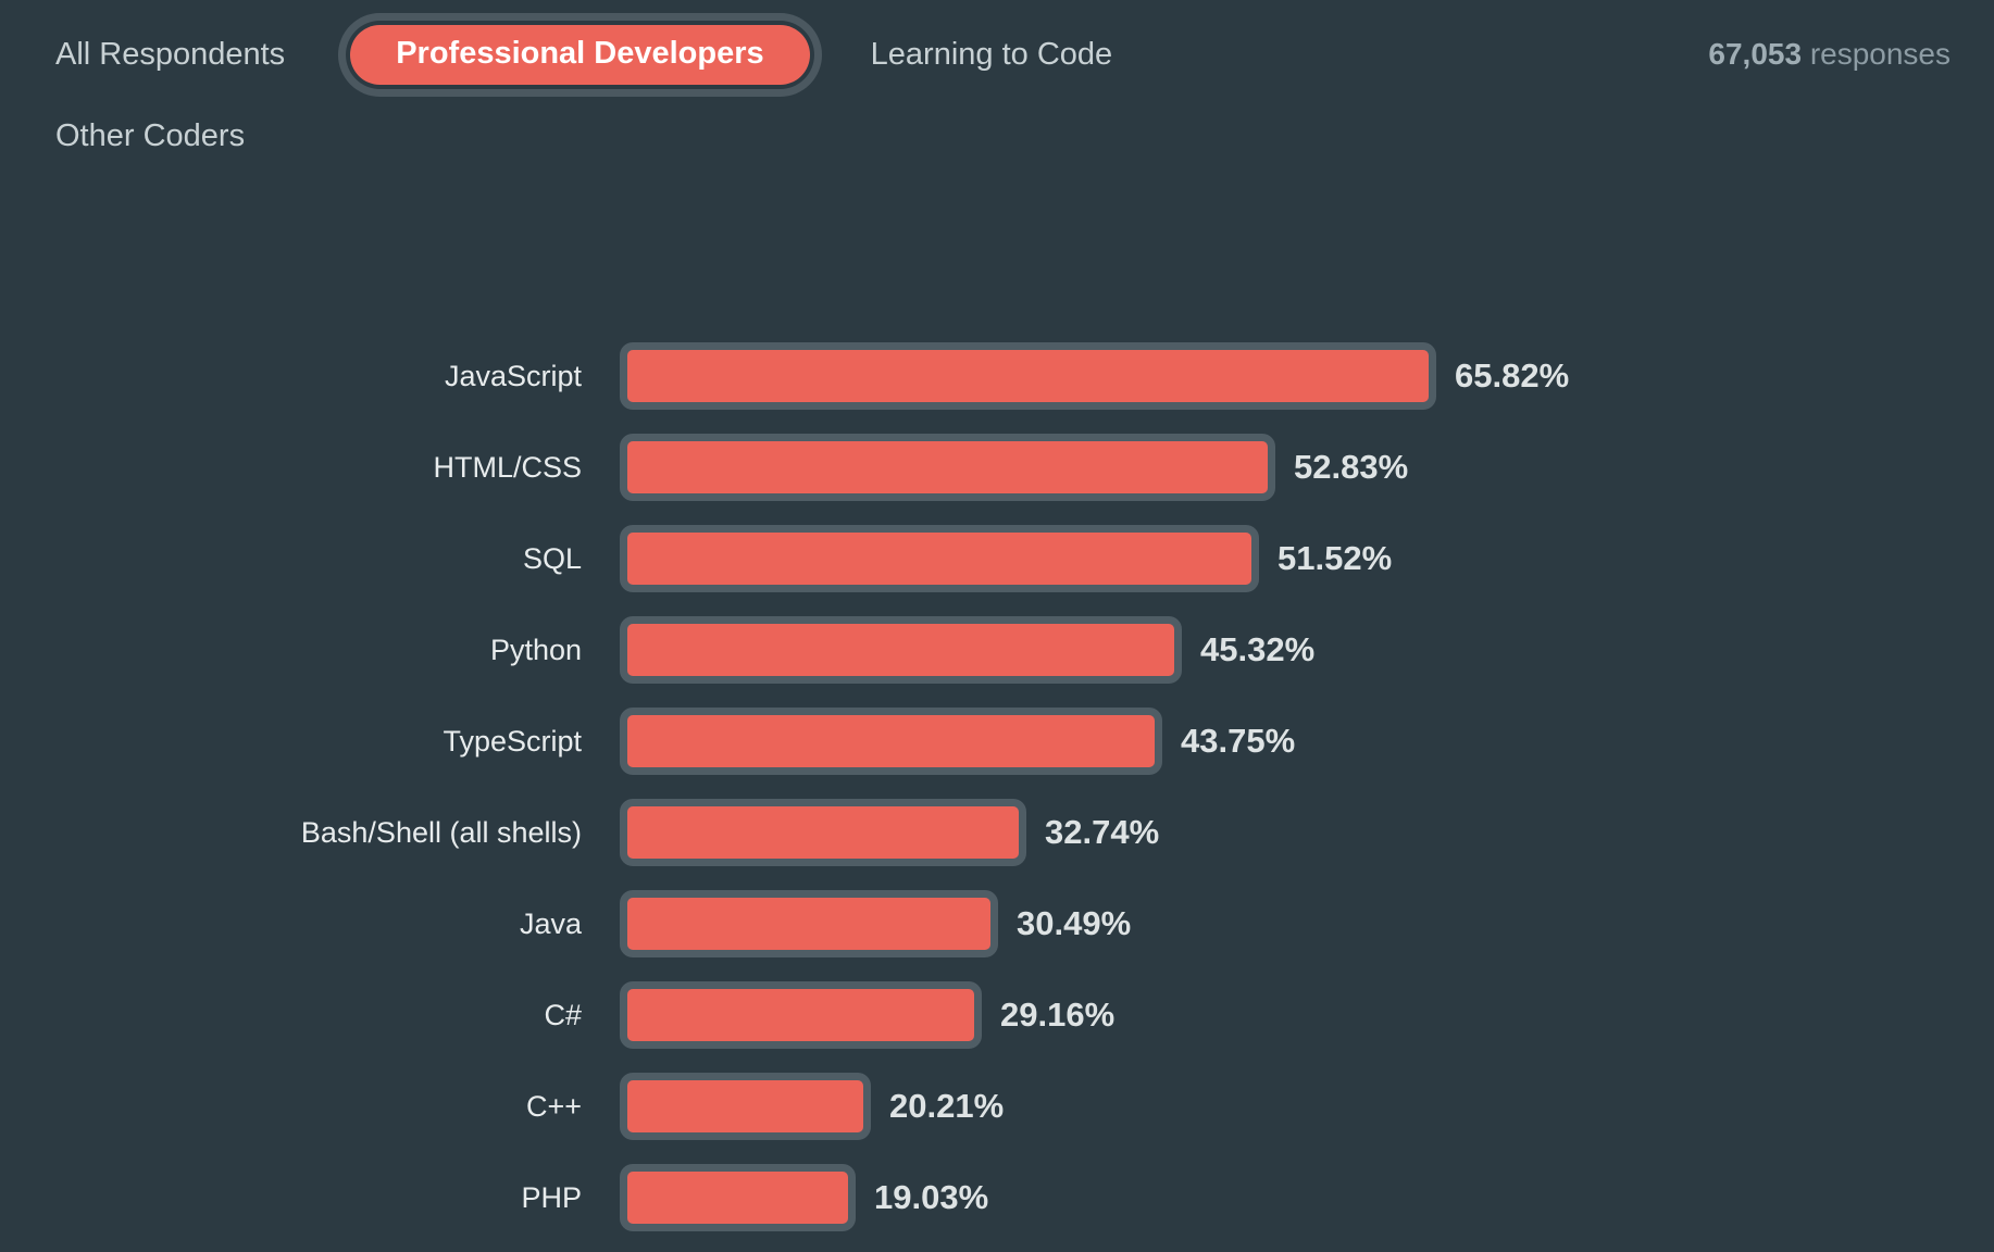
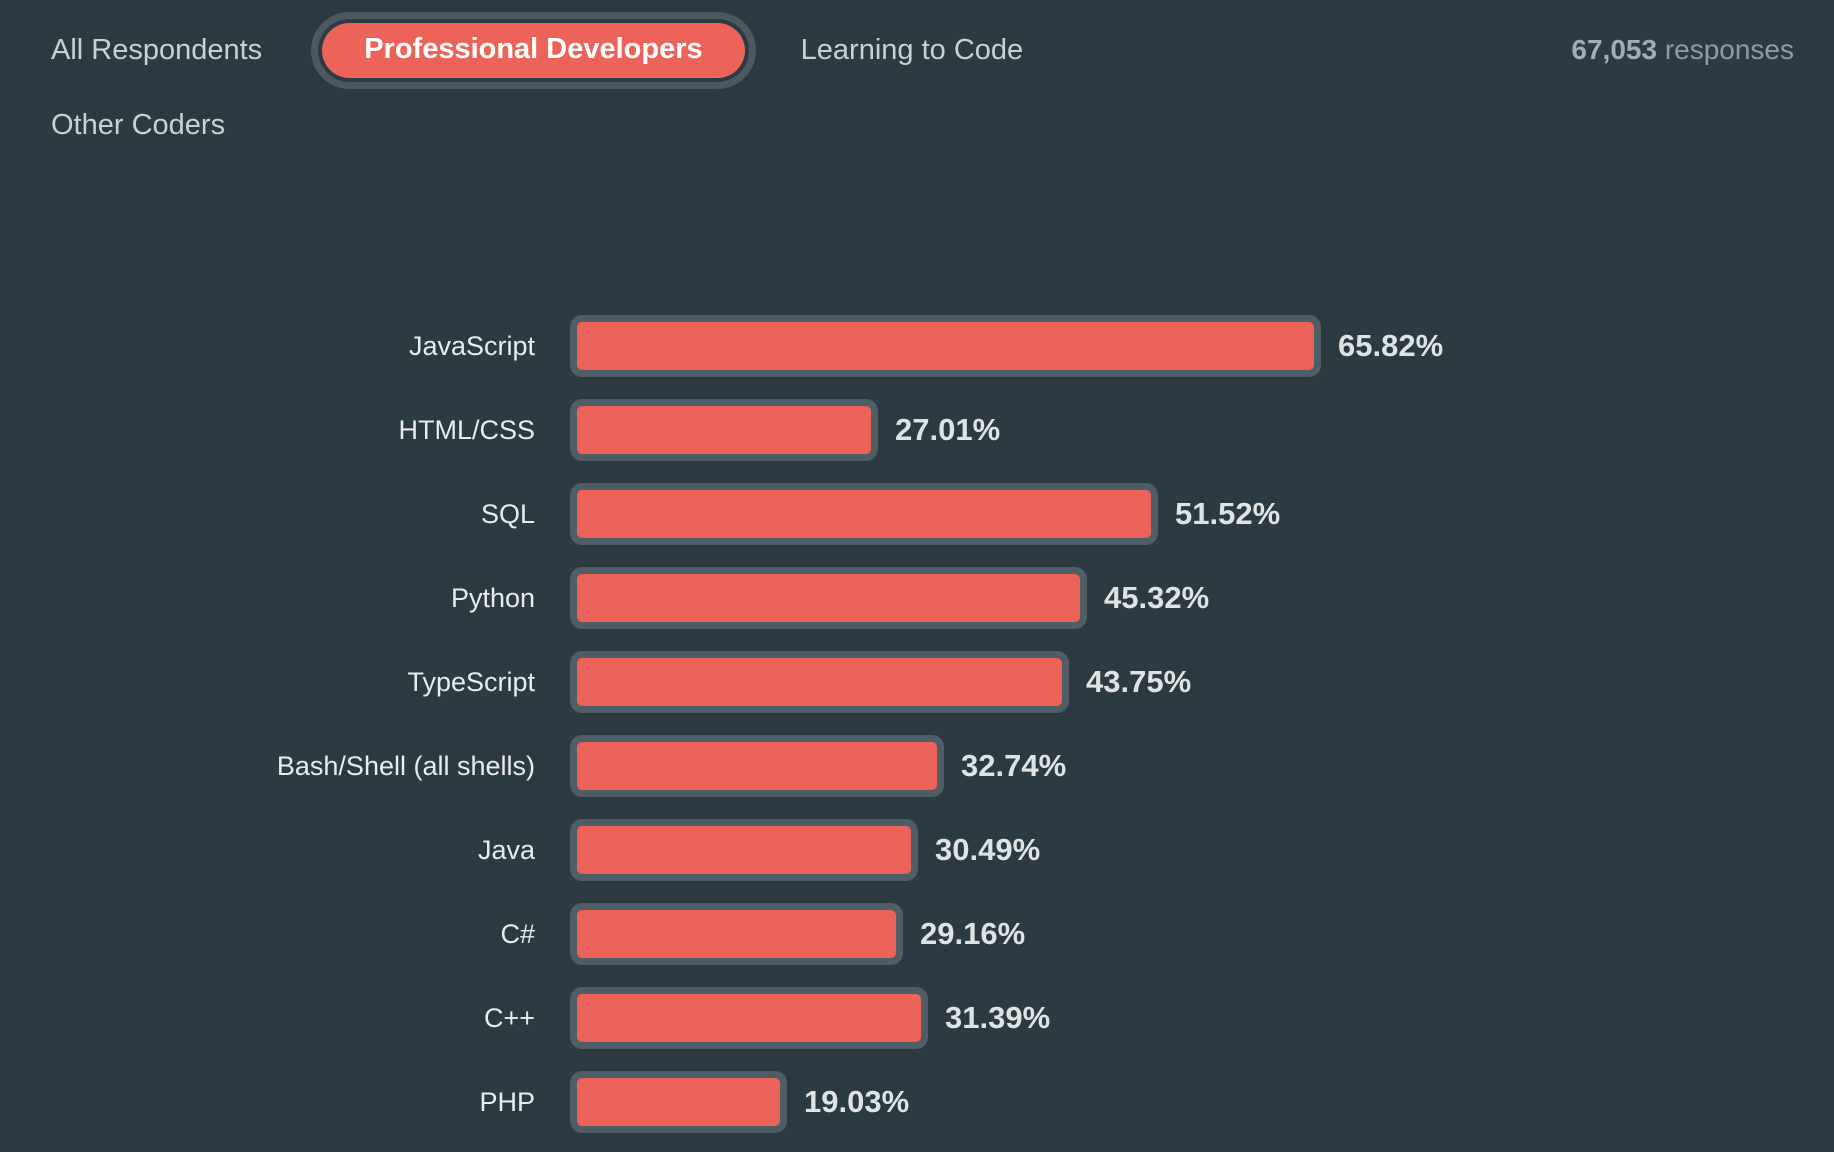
HTML/CSS: 52.83% -> 27.01%
C++: 20.21% -> 31.39%
